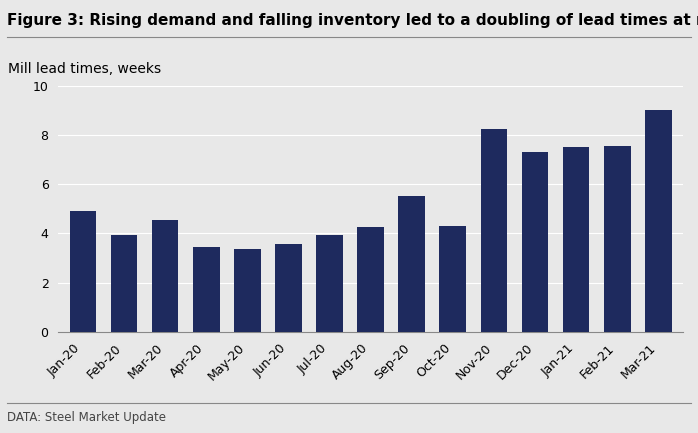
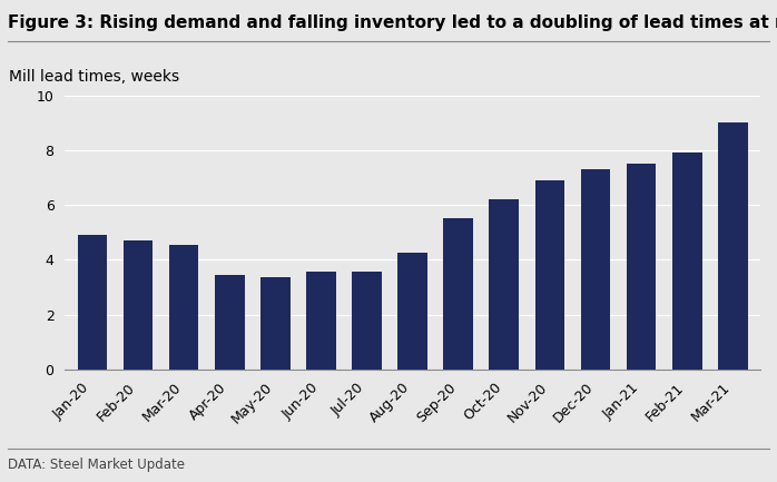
Feb-20: 3.95 -> 4.70
Jul-20: 3.95 -> 3.55
Oct-20: 4.30 -> 6.20
Nov-20: 8.25 -> 6.90
Feb-21: 7.55 -> 7.90
